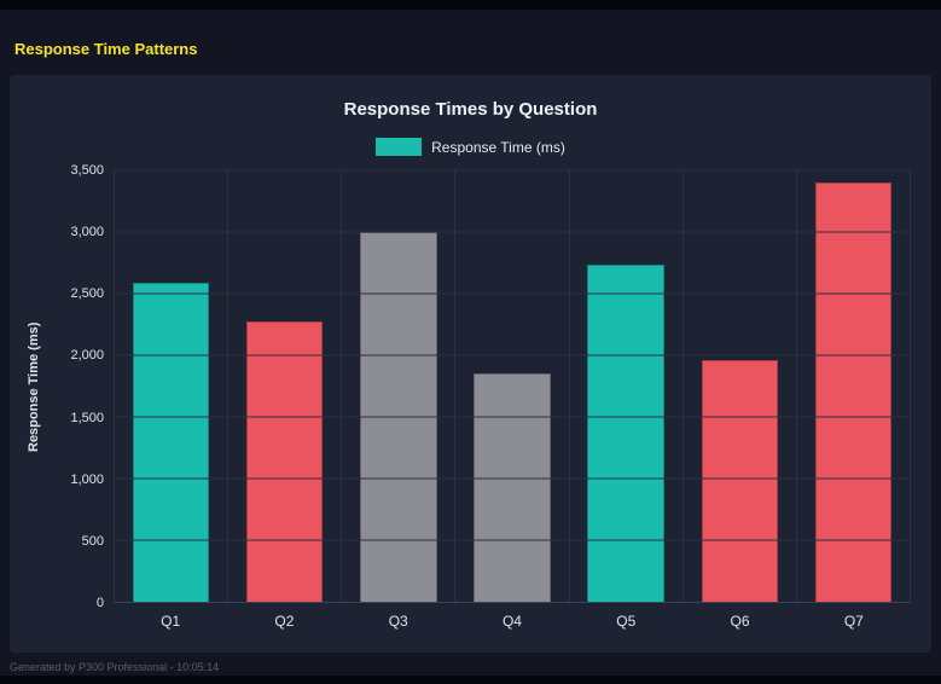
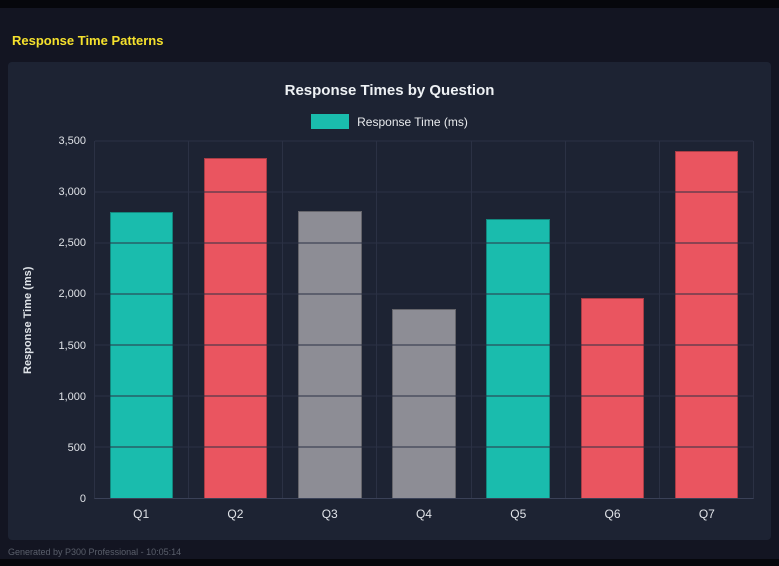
Q1: 2590 -> 2800
Q2: 2270 -> 3330
Q3: 3000 -> 2810
